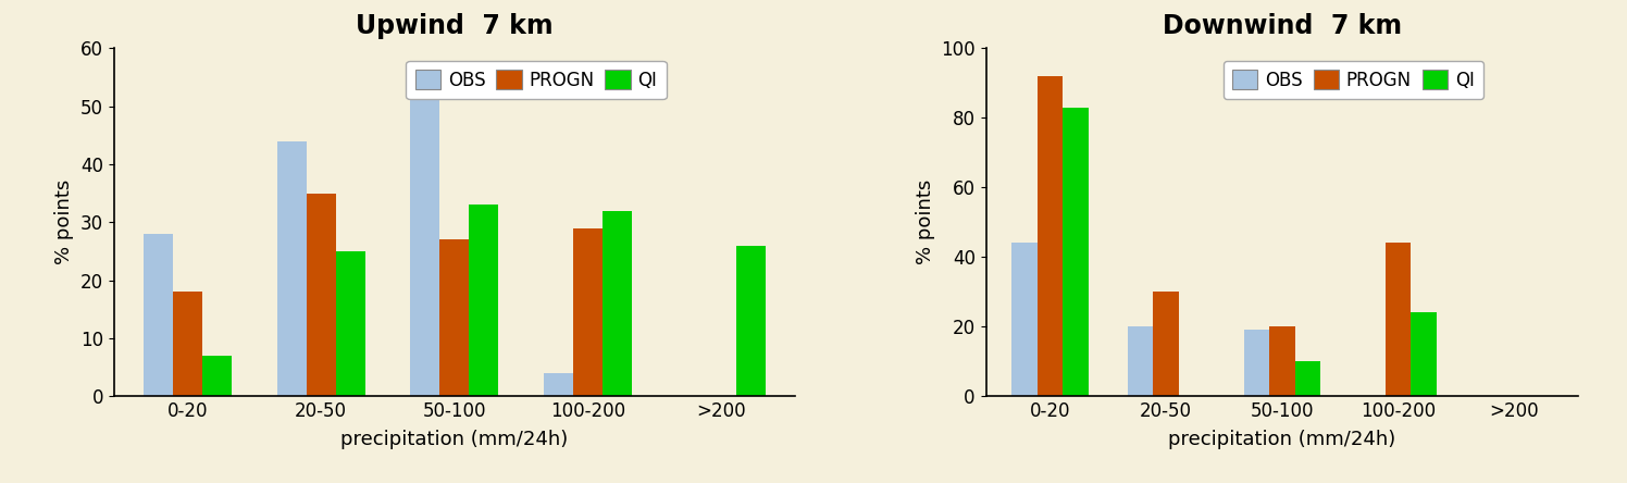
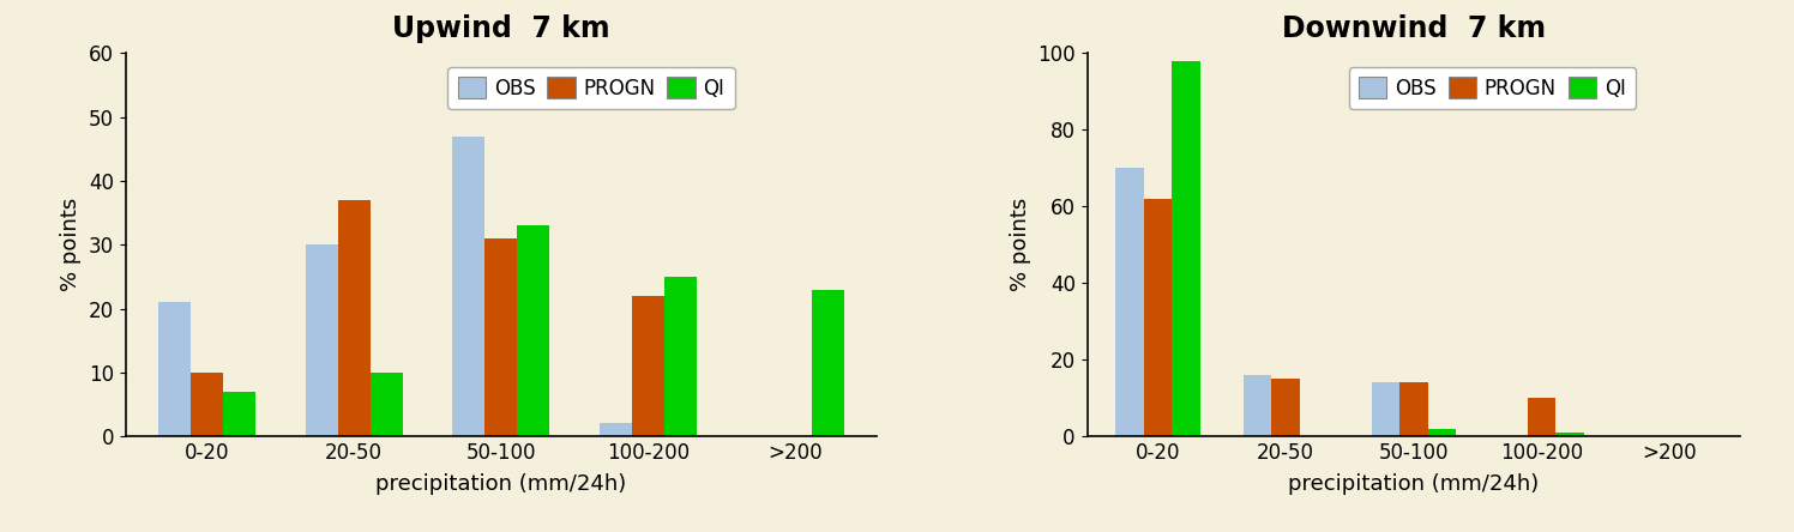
Upwind 7 km/OBS/0-20: 28 -> 21
Upwind 7 km/PROGN/0-20: 18 -> 10
Upwind 7 km/OBS/20-50: 44 -> 30
Upwind 7 km/PROGN/20-50: 35 -> 37
Upwind 7 km/QI/20-50: 25 -> 10
Upwind 7 km/OBS/50-100: 51 -> 47
Upwind 7 km/PROGN/50-100: 27 -> 31
Upwind 7 km/OBS/100-200: 4 -> 2
Upwind 7 km/PROGN/100-200: 29 -> 22
Upwind 7 km/QI/100-200: 32 -> 25
Upwind 7 km/QI/>200: 26 -> 23
Downwind 7 km/OBS/0-20: 44 -> 70
Downwind 7 km/PROGN/0-20: 92 -> 62
Downwind 7 km/QI/0-20: 83 -> 98
Downwind 7 km/OBS/20-50: 20 -> 16
Downwind 7 km/PROGN/20-50: 30 -> 15
Downwind 7 km/OBS/50-100: 19 -> 14
Downwind 7 km/PROGN/50-100: 20 -> 14
Downwind 7 km/QI/50-100: 10 -> 2
Downwind 7 km/PROGN/100-200: 44 -> 10
Downwind 7 km/QI/100-200: 24 -> 1
